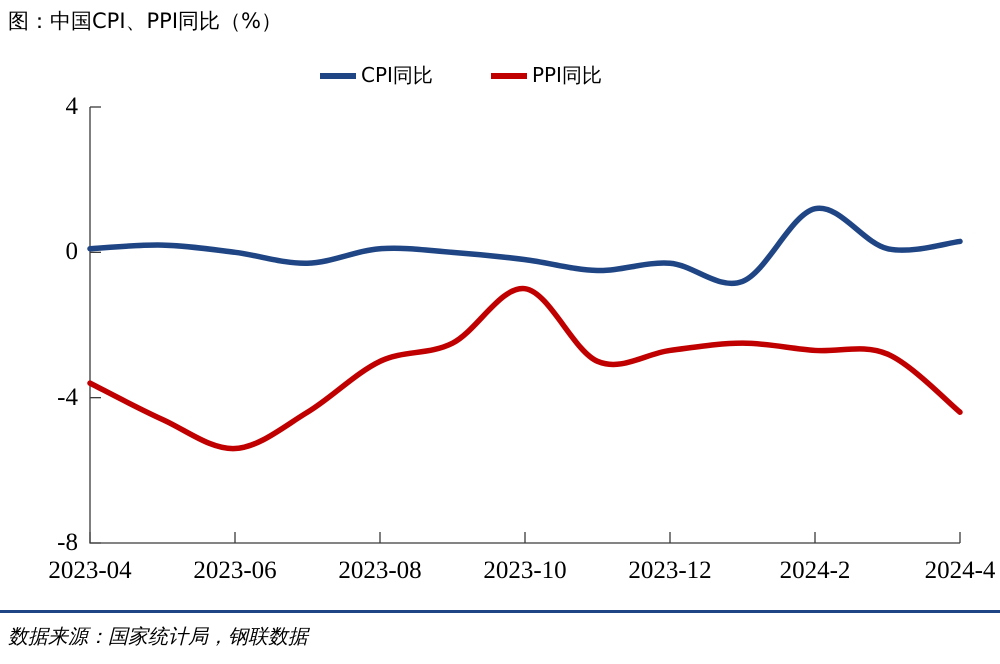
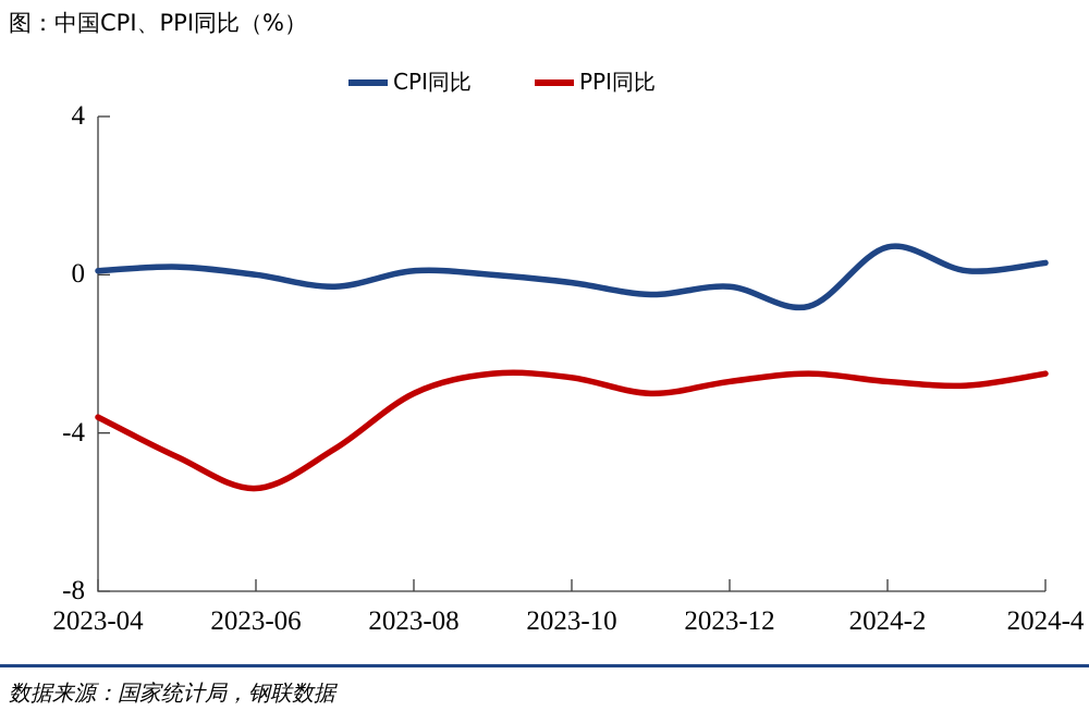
PPI同比/2023-10: -1.0 -> -2.6
CPI同比/2024-2: 1.2 -> 0.7
PPI同比/2024-4: -4.4 -> -2.5
